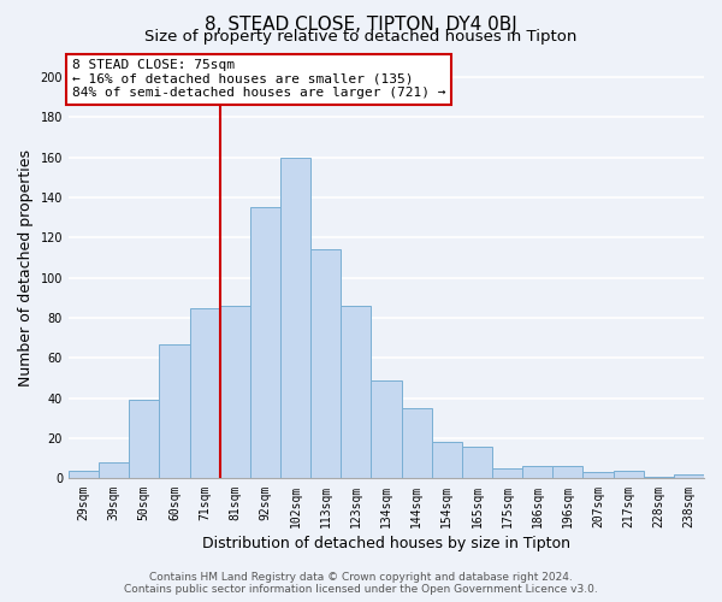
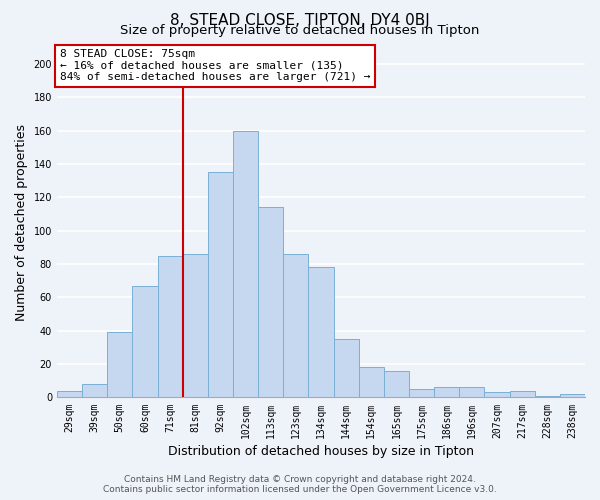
134sqm: 49 -> 78
